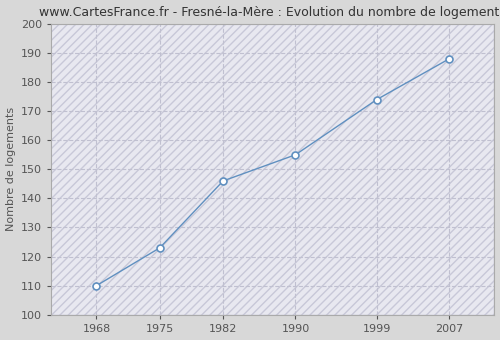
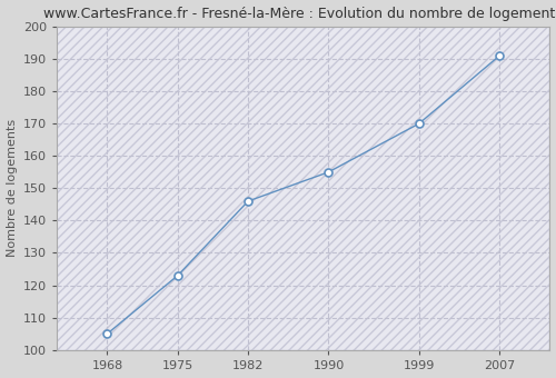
1968: 110 -> 105
1999: 174 -> 170
2007: 188 -> 191
